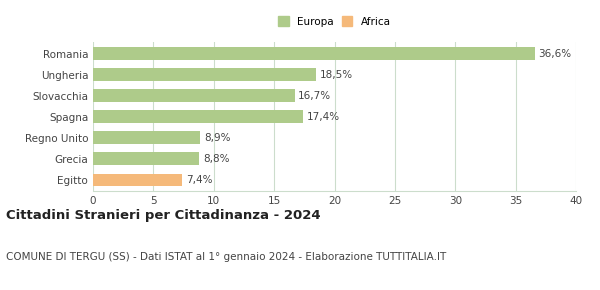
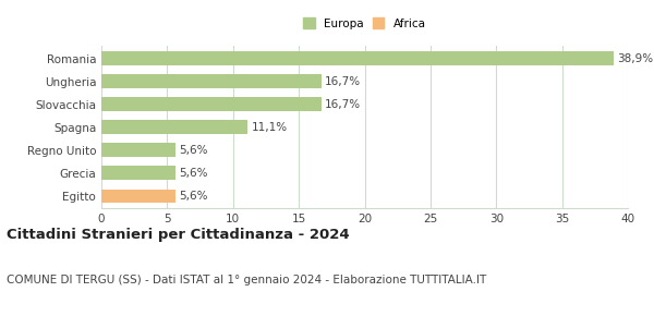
Romania: 36,6% -> 38,9%
Ungheria: 18,5% -> 16,7%
Spagna: 17,4% -> 11,1%
Regno Unito: 8,9% -> 5,6%
Grecia: 8,8% -> 5,6%
Egitto: 7,4% -> 5,6%
